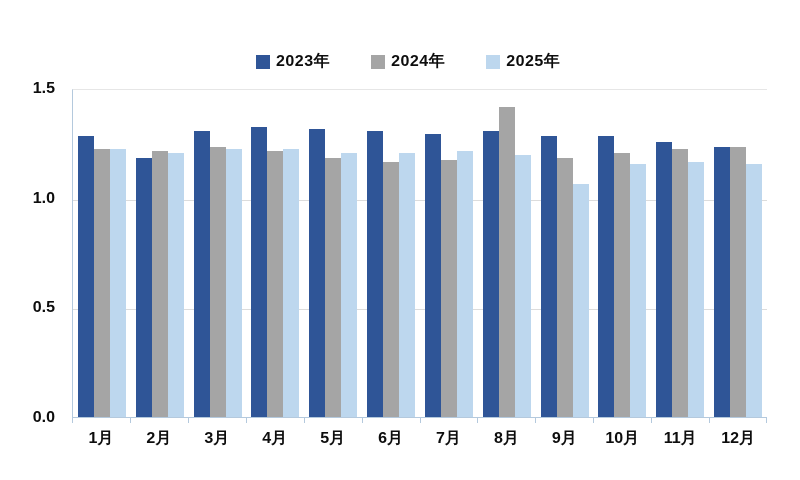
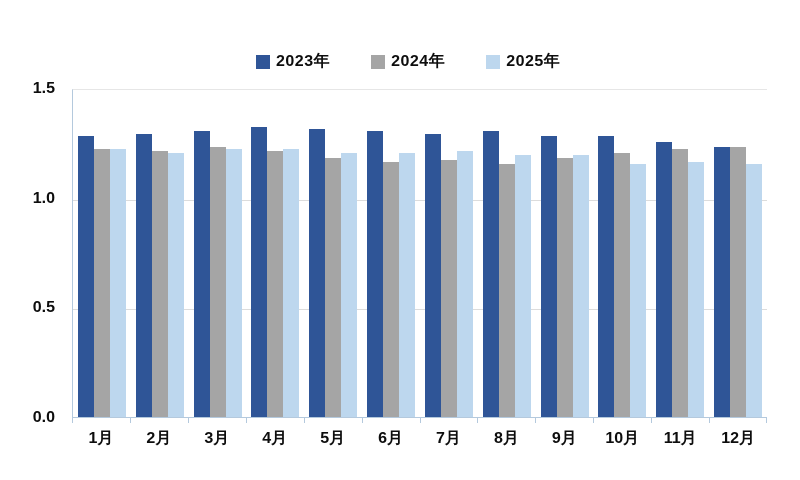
2023年/2月: 1.19 -> 1.30
2024年/8月: 1.42 -> 1.16
2025年/9月: 1.07 -> 1.20
